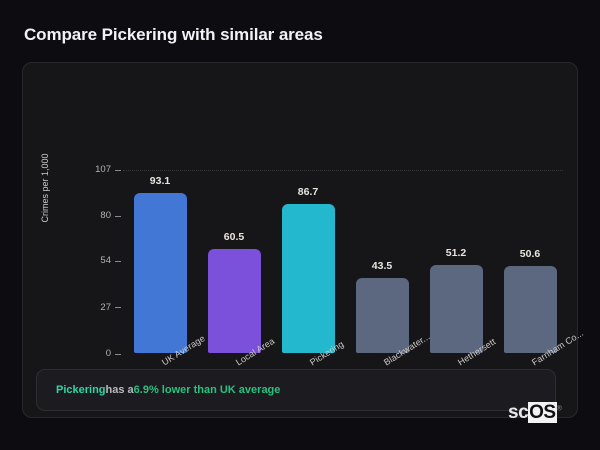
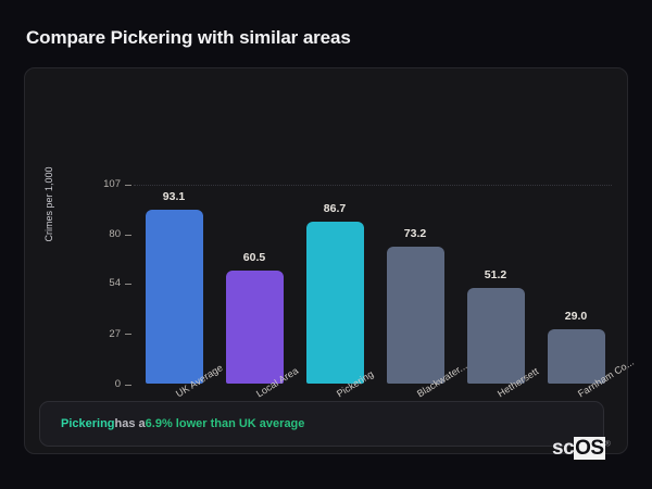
Blackwater...: 43.5 -> 73.2
Farnham Co...: 50.6 -> 29.0
